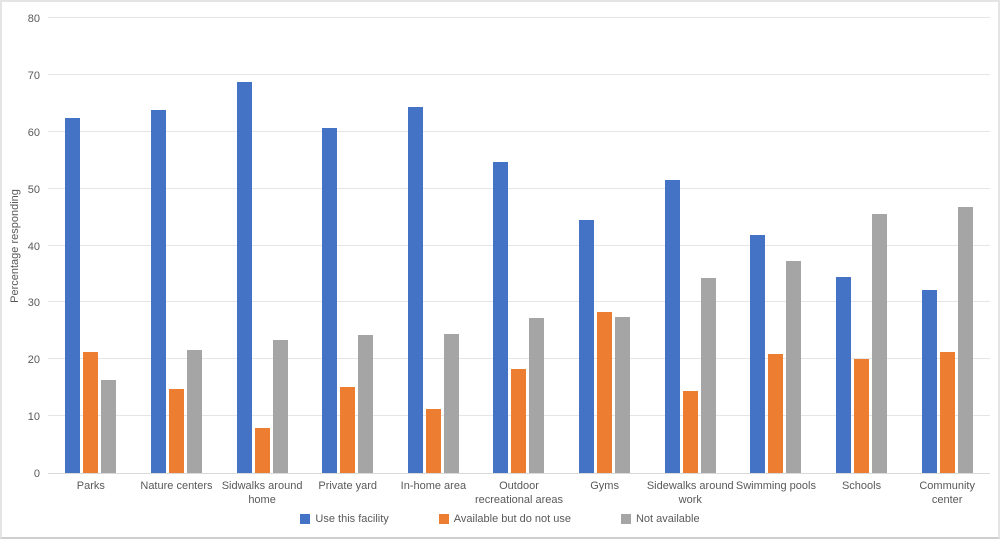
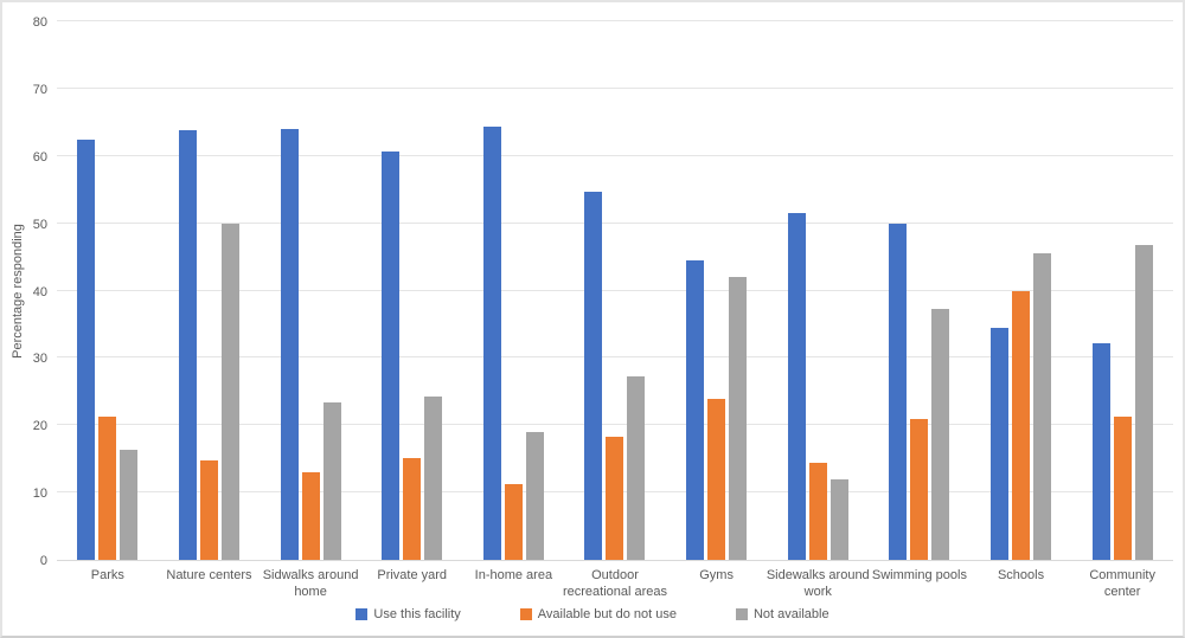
Not available/Nature centers: 22 -> 50
Use this facility/Sidwalks around home: 69 -> 64
Available but do not use/Sidwalks around home: 8 -> 13
Not available/In-home area: 24 -> 19
Available but do not use/Gyms: 28 -> 24
Not available/Gyms: 27 -> 42
Not available/Sidewalks around work: 34 -> 12
Use this facility/Swimming pools: 42 -> 50
Available but do not use/Schools: 20 -> 40
